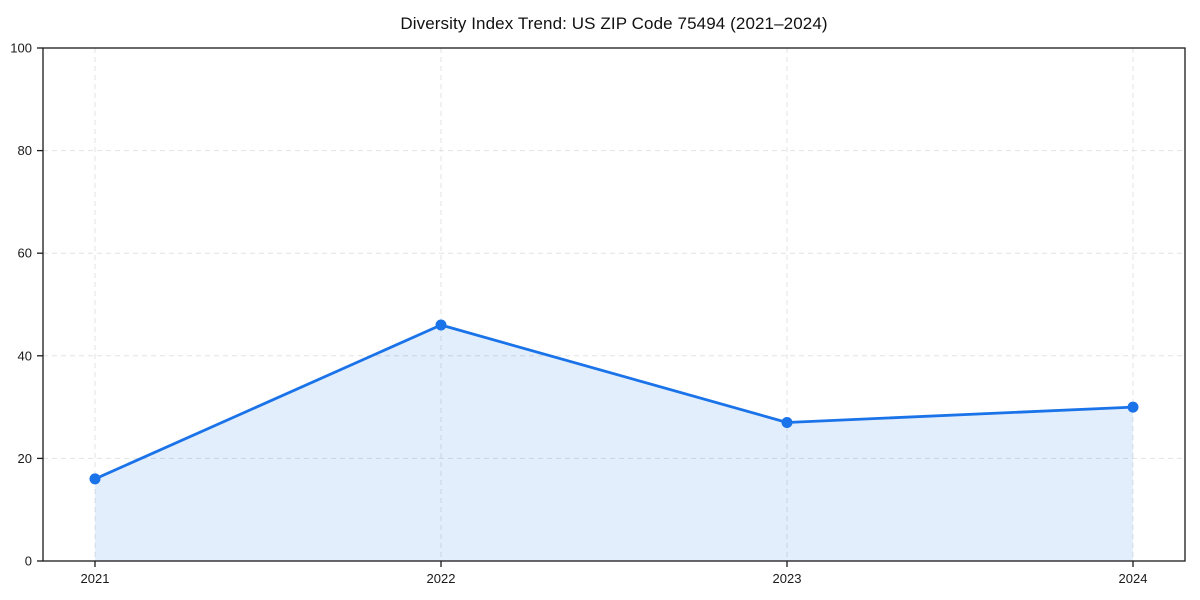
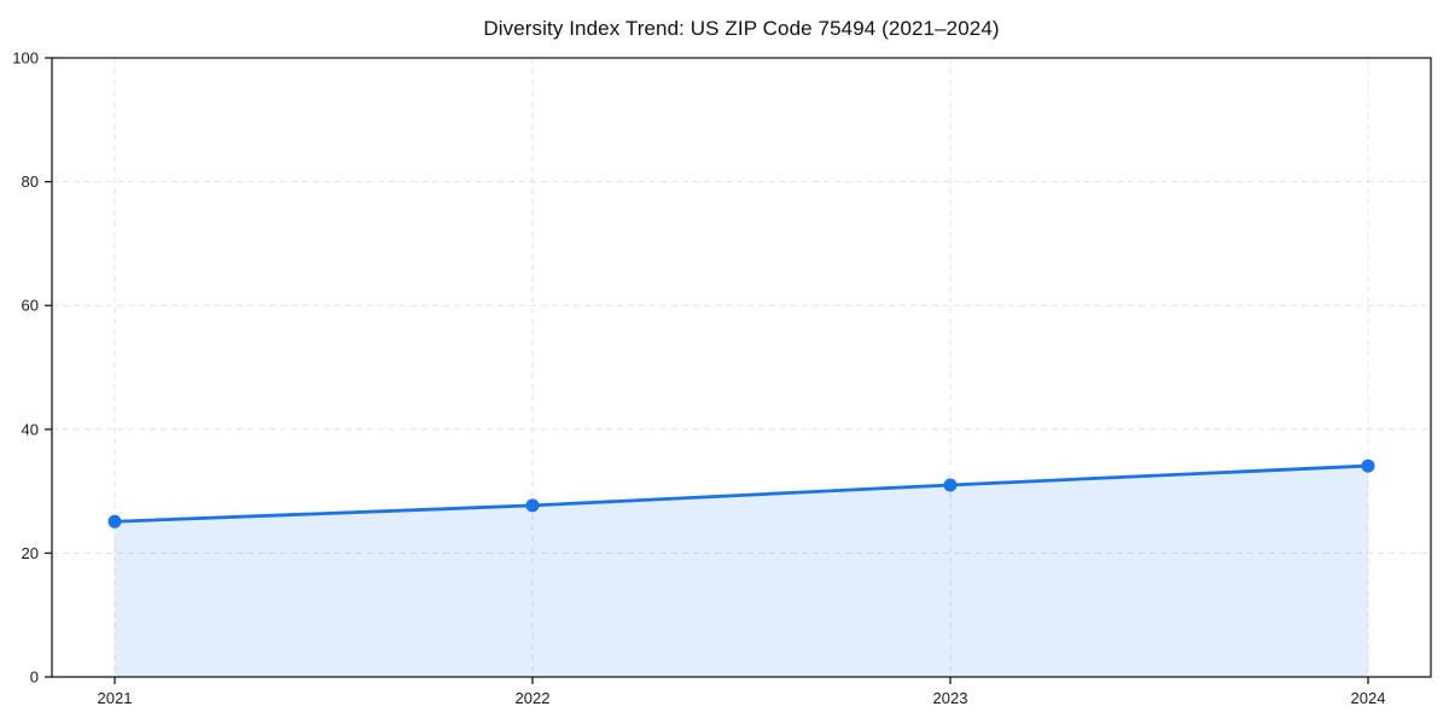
2021: 16 -> 25
2022: 46 -> 28
2023: 27 -> 31
2024: 30 -> 34
